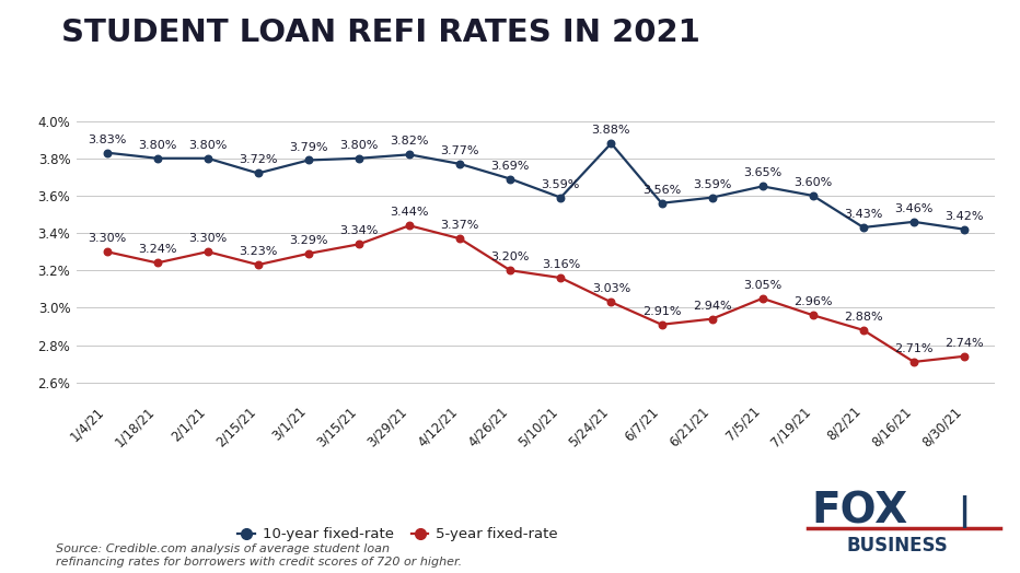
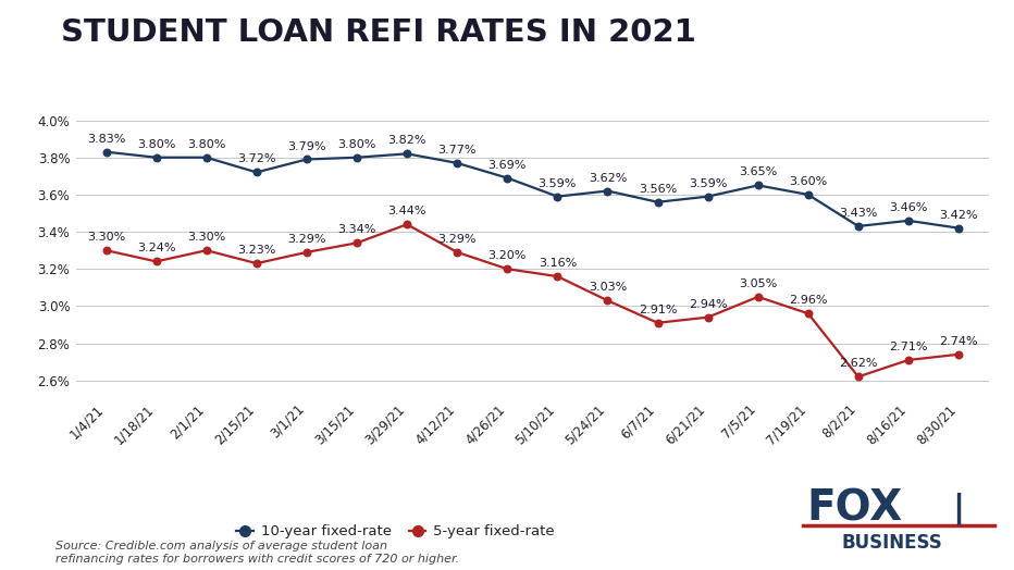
5-year fixed-rate/4/12/21: 3.37% -> 3.29%
10-year fixed-rate/5/24/21: 3.88% -> 3.62%
5-year fixed-rate/8/2/21: 2.88% -> 2.62%
